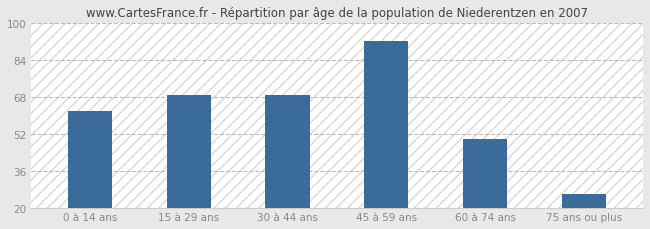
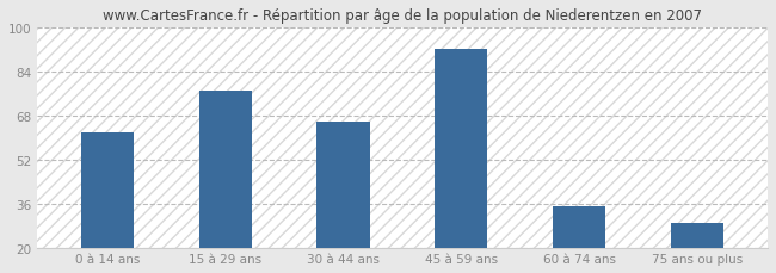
15 à 29 ans: 69 -> 77
30 à 44 ans: 69 -> 66
60 à 74 ans: 50 -> 35
75 ans ou plus: 26 -> 29
